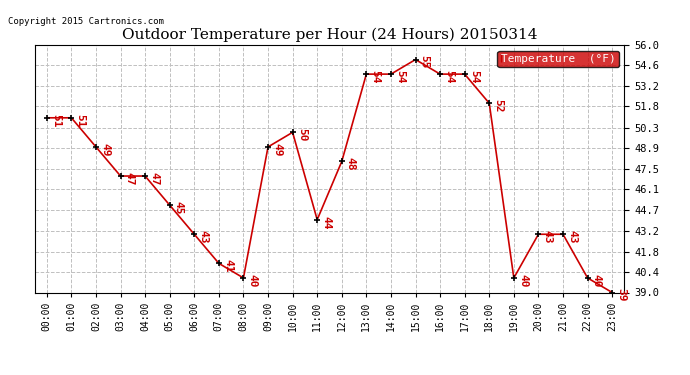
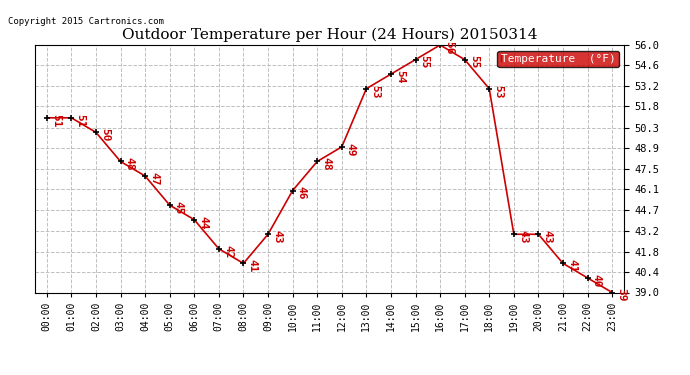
02:00: 49 -> 50
03:00: 47 -> 48
06:00: 43 -> 44
07:00: 41 -> 42
08:00: 40 -> 41
09:00: 49 -> 43
10:00: 50 -> 46
11:00: 44 -> 48
12:00: 48 -> 49
13:00: 54 -> 53
16:00: 54 -> 56
17:00: 54 -> 55
18:00: 52 -> 53
19:00: 40 -> 43
21:00: 43 -> 41
